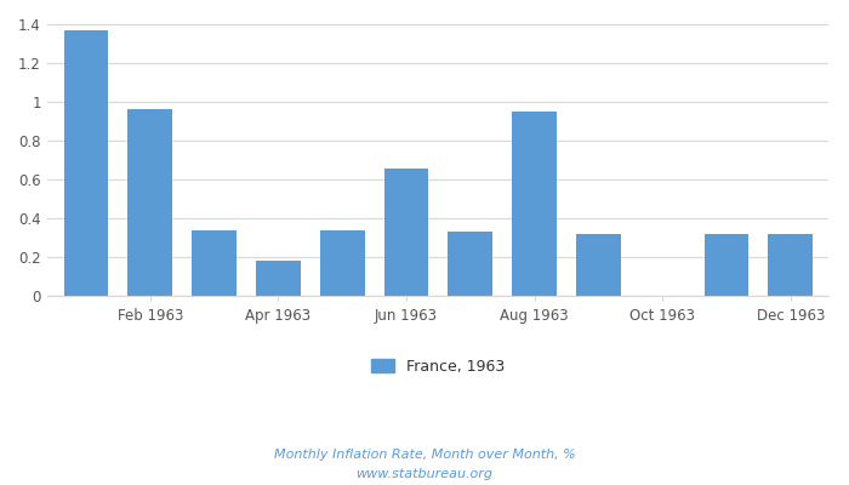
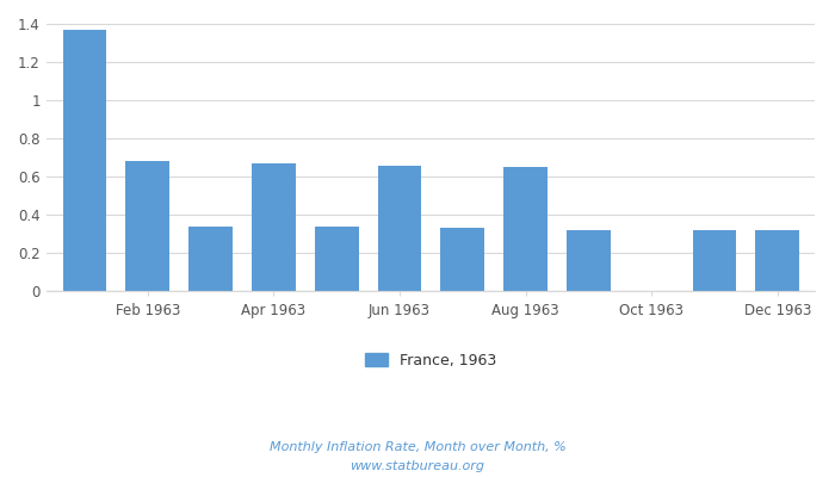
Feb 1963: 0.96 -> 0.68
Apr 1963: 0.18 -> 0.67
Aug 1963: 0.95 -> 0.65
